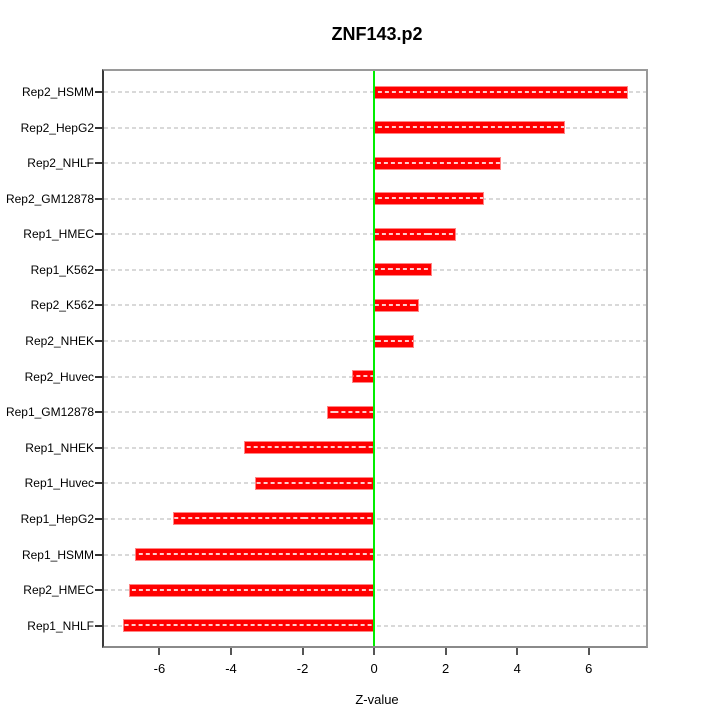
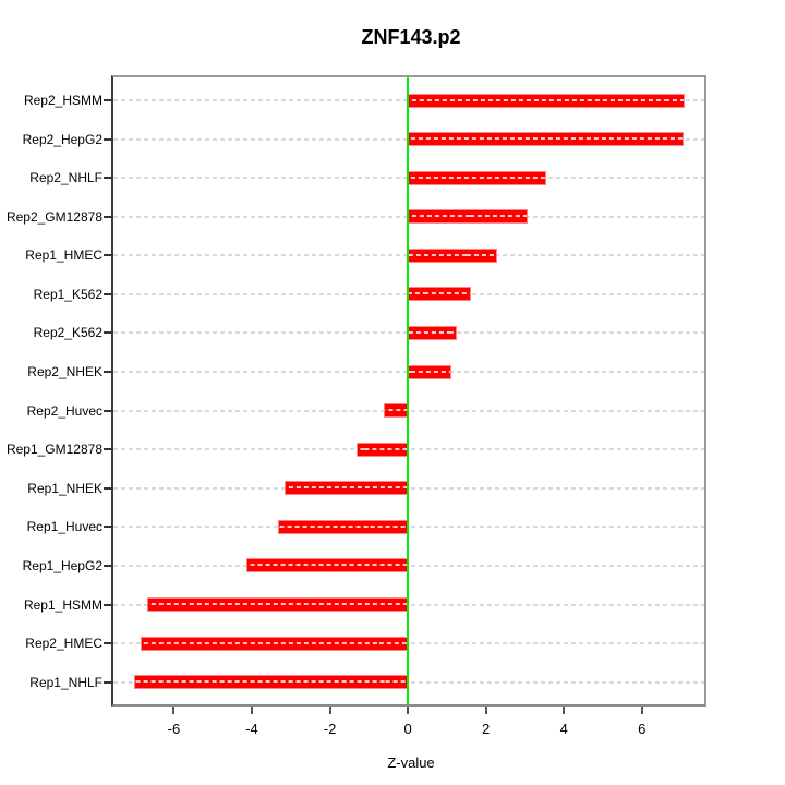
Rep2_HepG2: 5.3 -> 7.0
Rep1_NHEK: -3.6 -> -3.1
Rep1_HepG2: -5.6 -> -4.1
